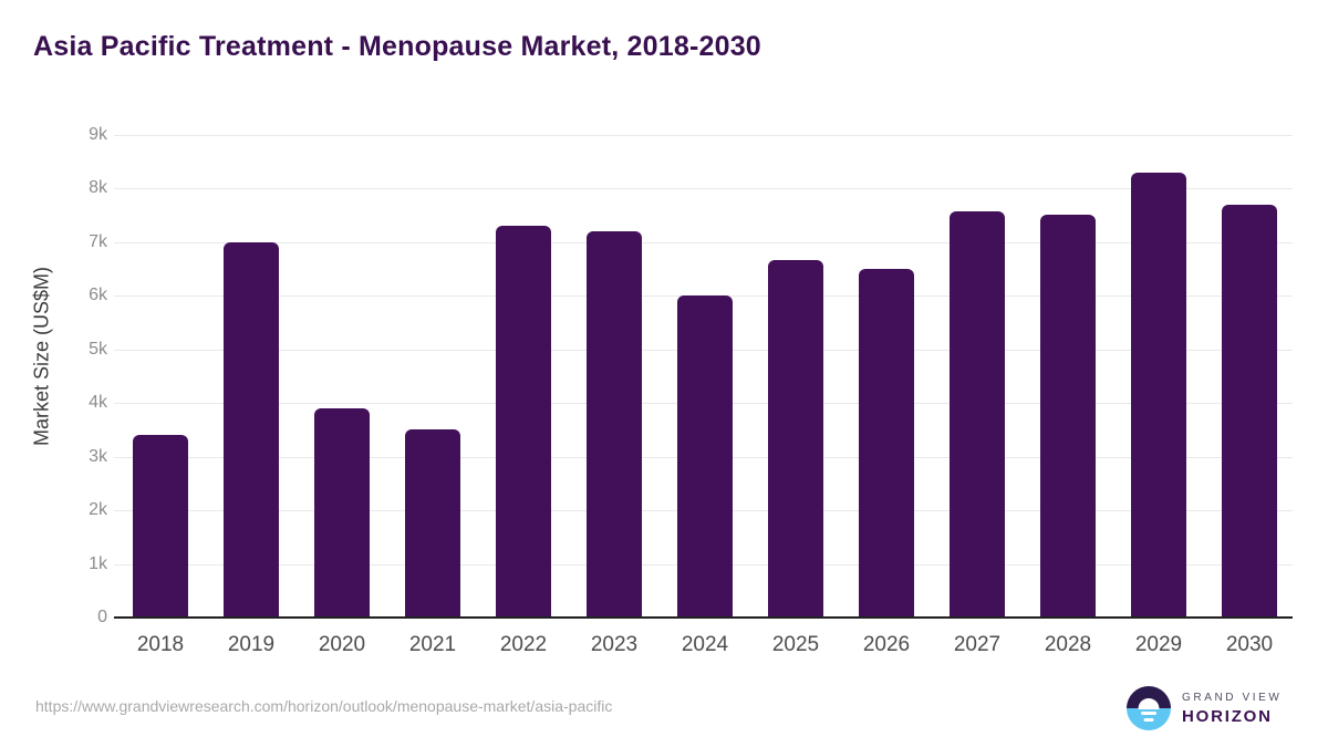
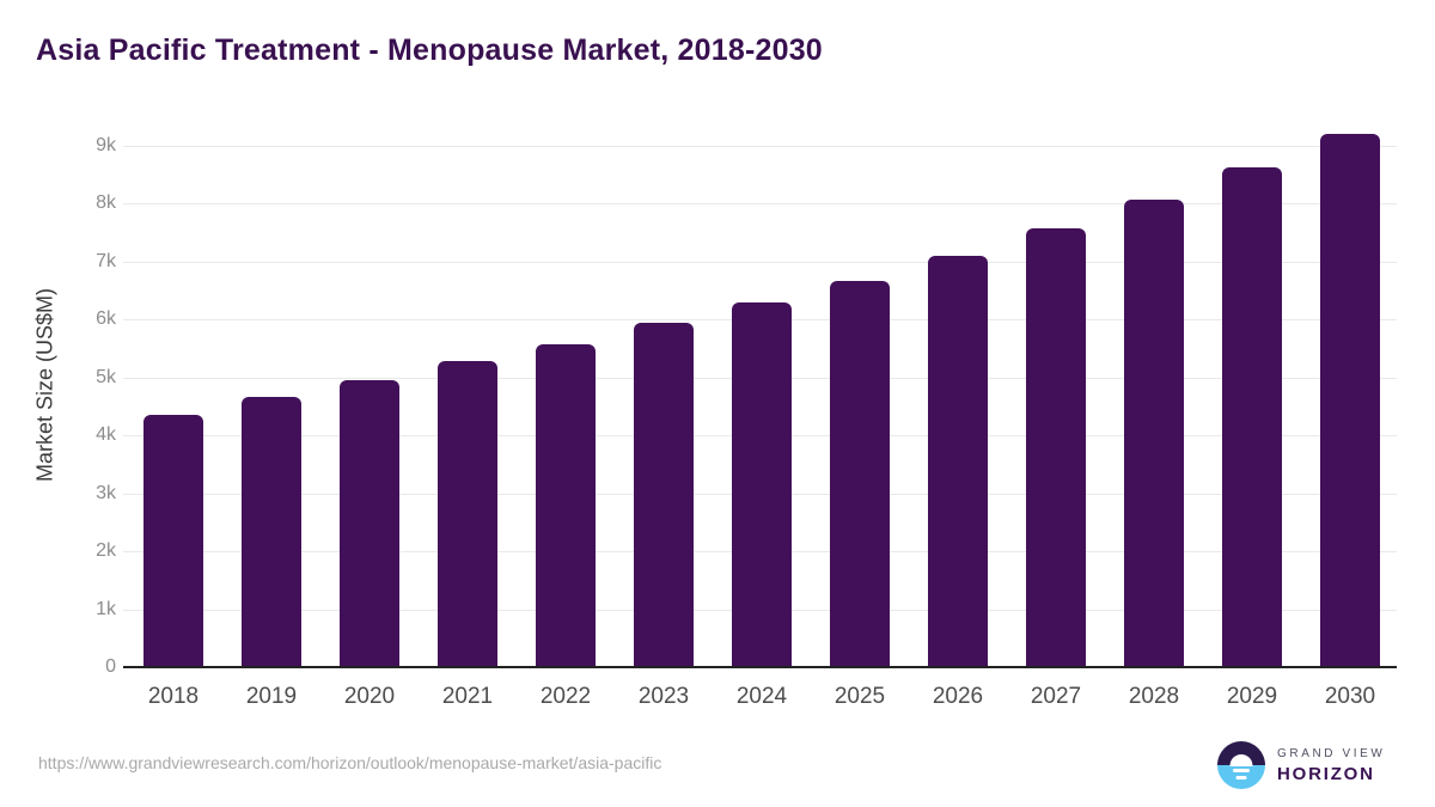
2018: 3.4k -> 4.4k
2019: 7.0k -> 4.7k
2020: 3.9k -> 5.0k
2021: 3.5k -> 5.3k
2022: 7.3k -> 5.6k
2023: 7.2k -> 5.9k
2024: 6.0k -> 6.3k
2026: 6.5k -> 7.1k
2028: 7.5k -> 8.1k
2029: 8.3k -> 8.6k
2030: 7.7k -> 9.2k
